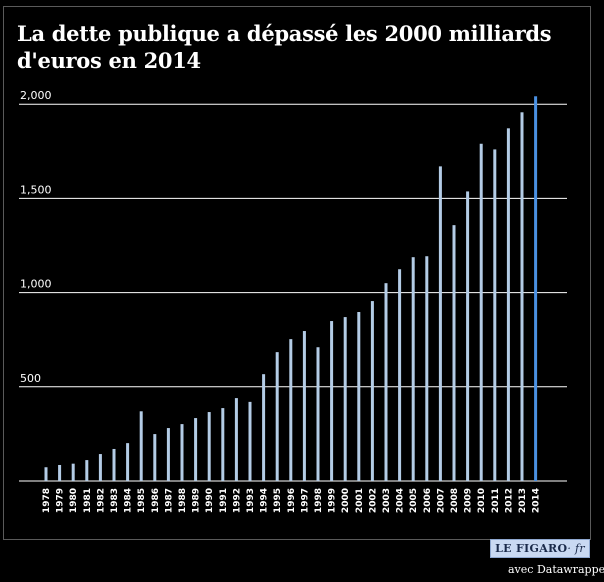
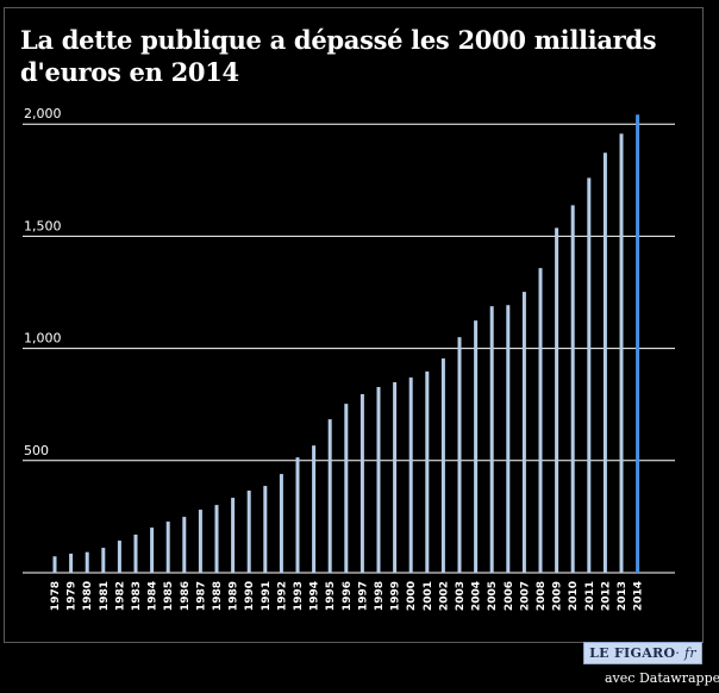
1985: 370 -> 230
1993: 420 -> 510
1998: 710 -> 830
2007: 1670 -> 1250
2010: 1790 -> 1640
